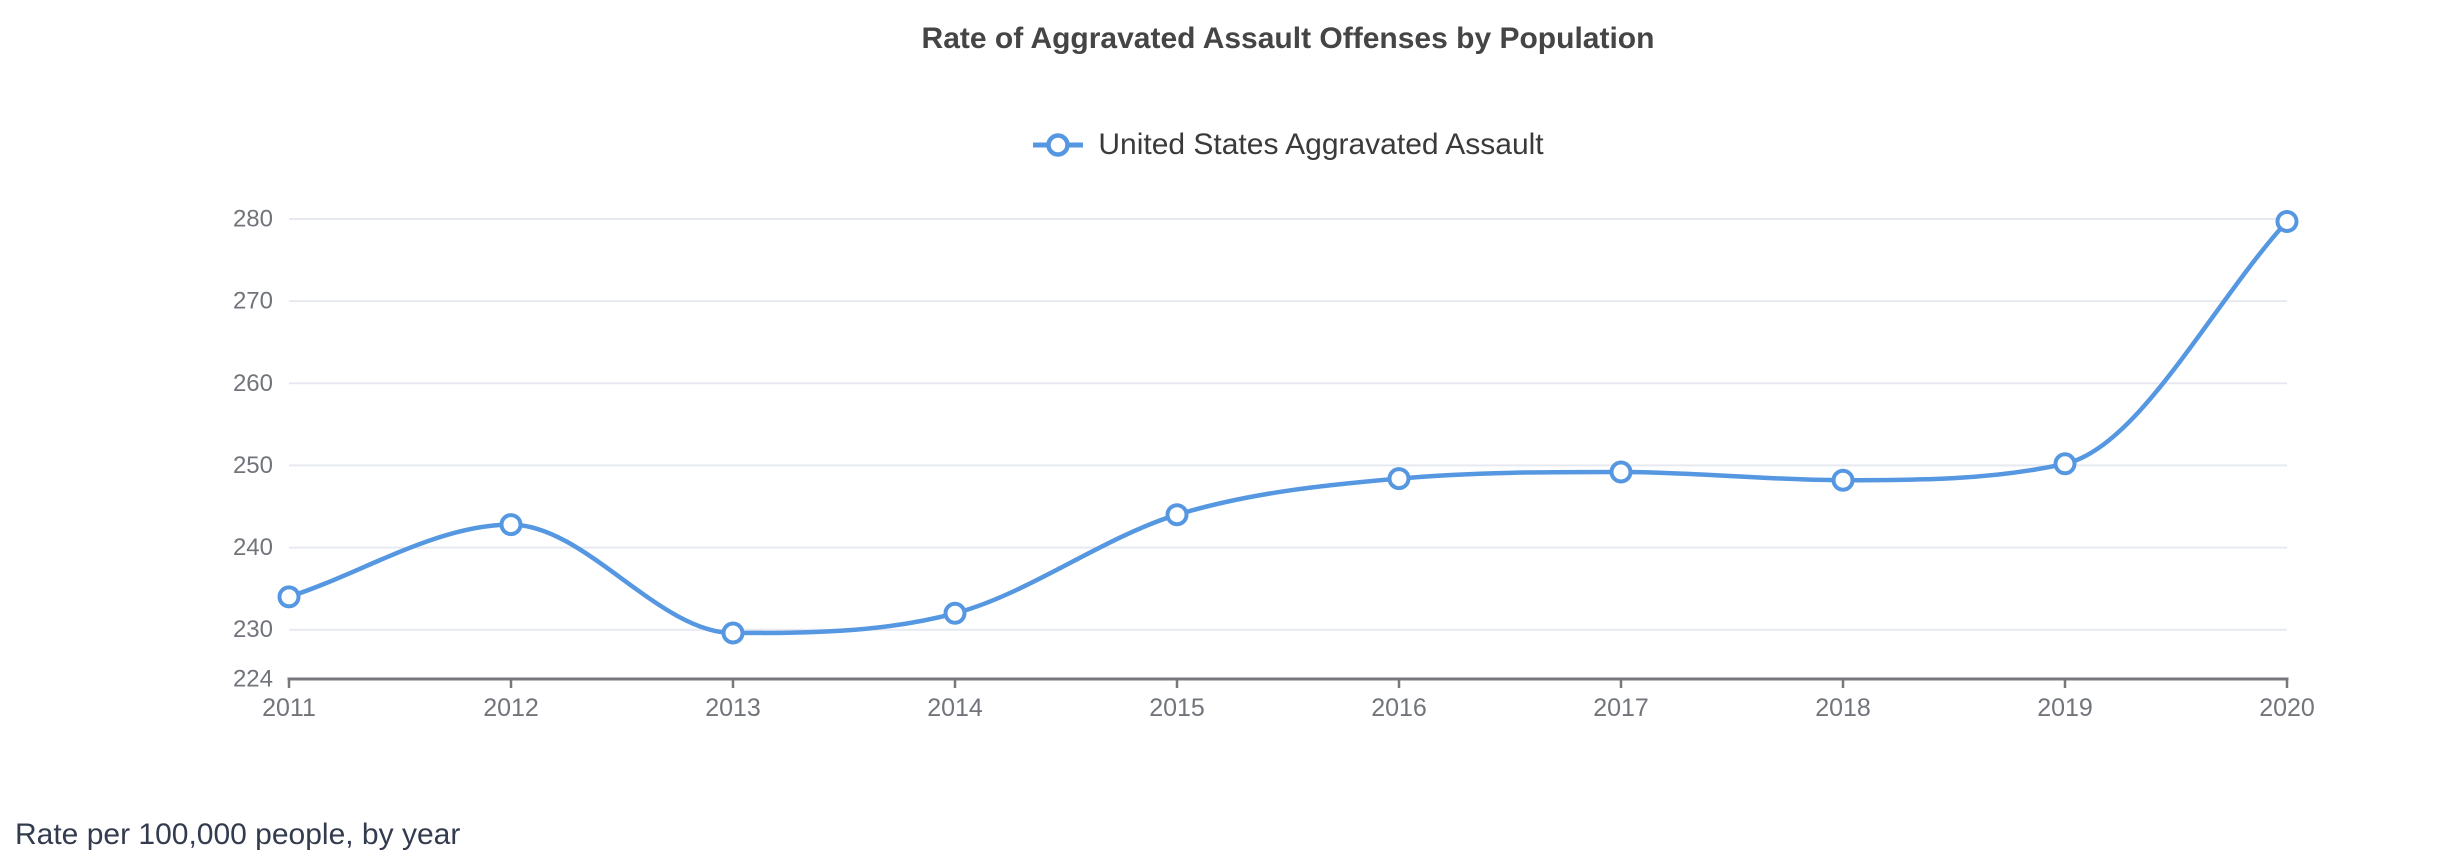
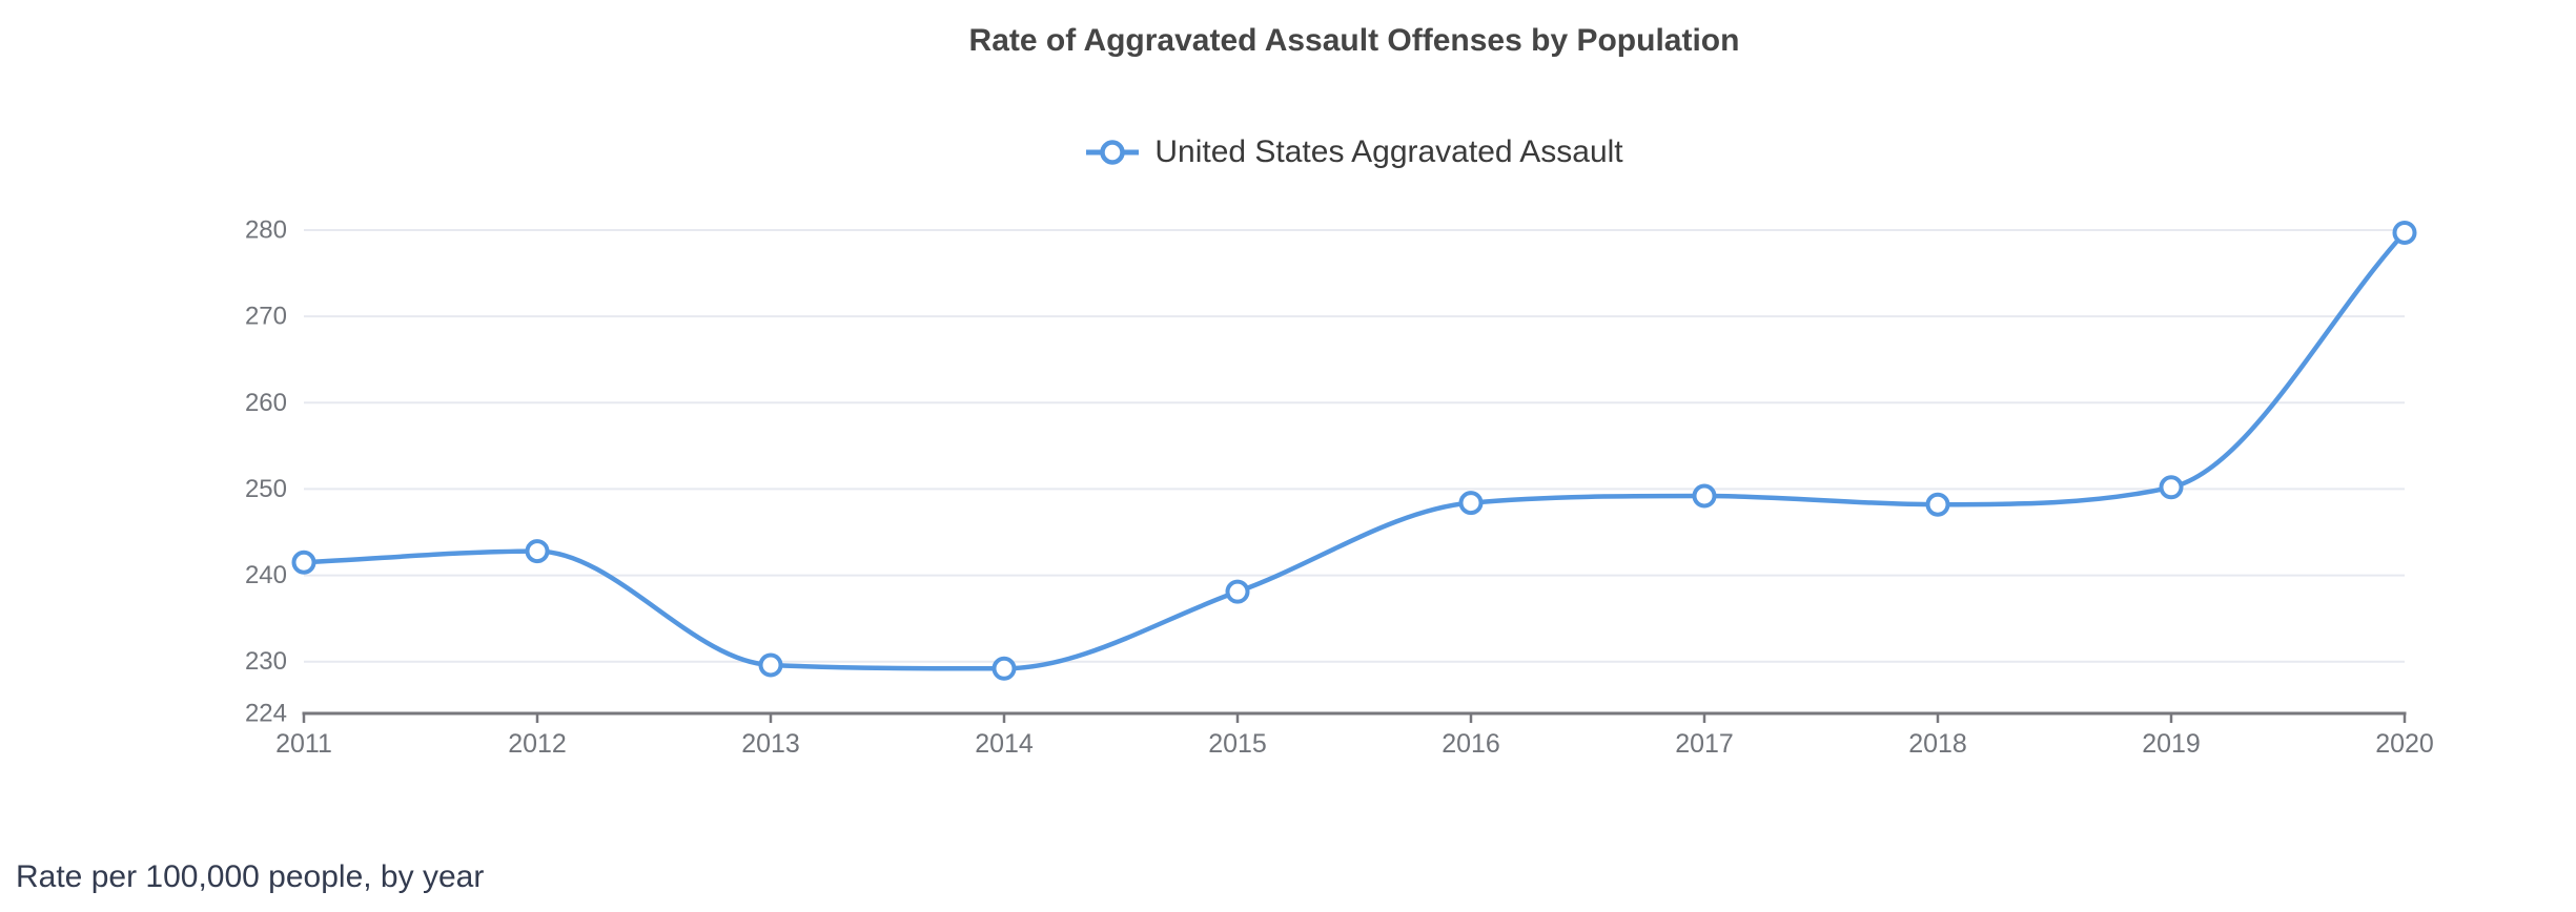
2011: 234 -> 242
2014: 232 -> 229
2015: 244 -> 238
